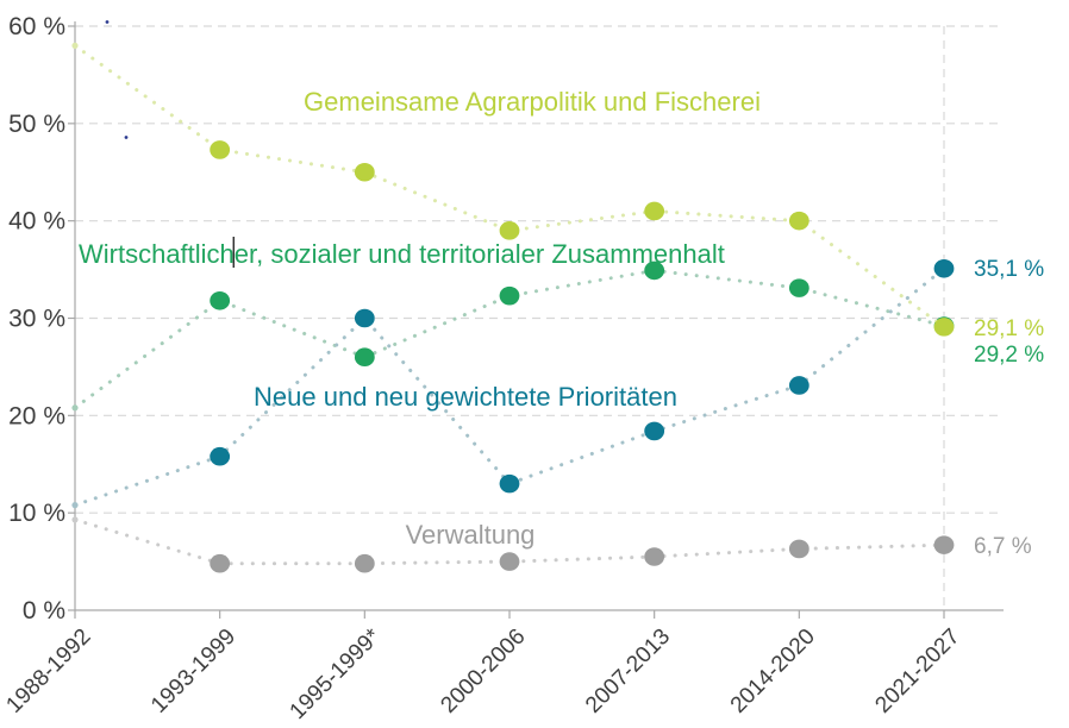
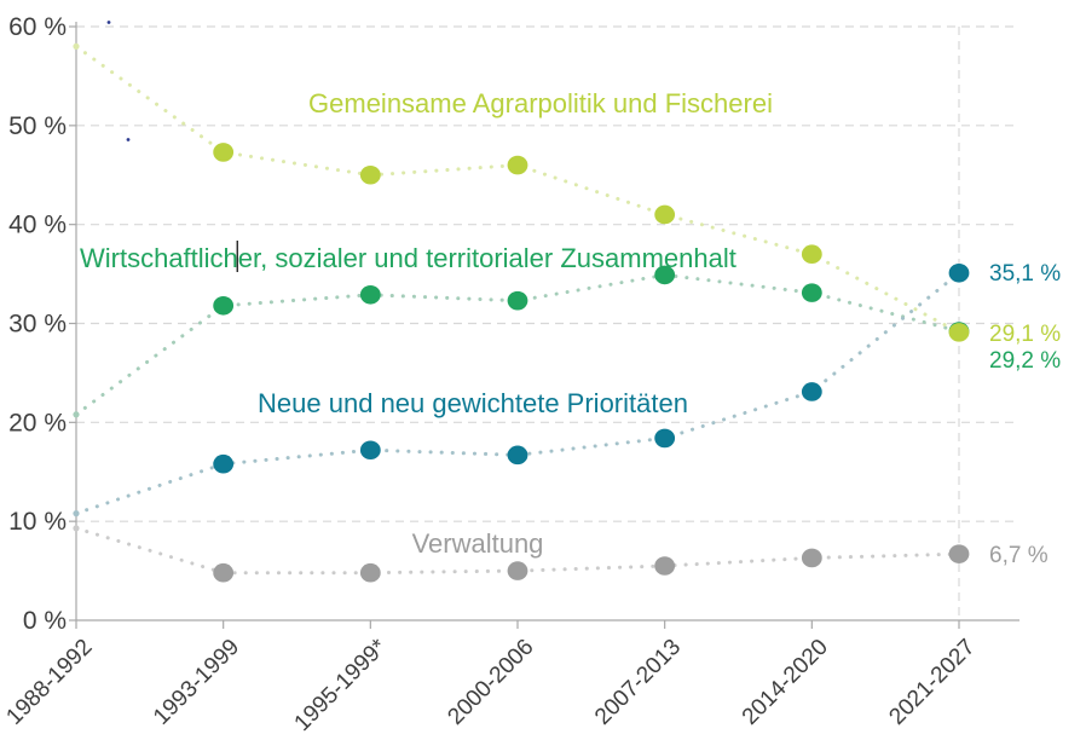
Wirtschaftlicher, sozialer und territorialer Zusammenhalt/1995-1999*: 26% -> 33%
Neue und neu gewichtete Prioritäten/1995-1999*: 30% -> 17%
Gemeinsame Agrarpolitik und Fischerei/2000-2006: 39% -> 46%
Neue und neu gewichtete Prioritäten/2000-2006: 13% -> 17%
Gemeinsame Agrarpolitik und Fischerei/2014-2020: 40% -> 37%
